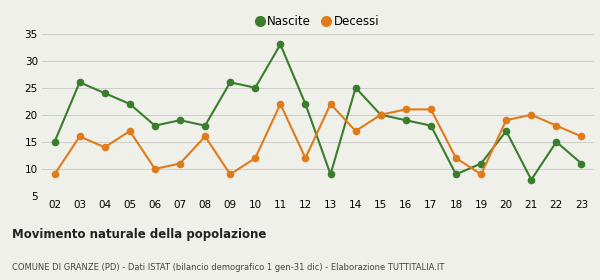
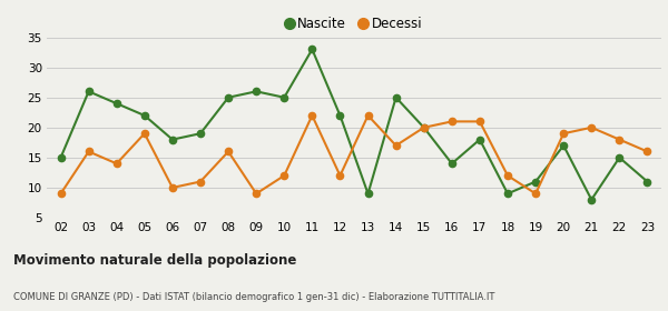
Decessi/05: 17 -> 19
Nascite/08: 18 -> 25
Nascite/16: 19 -> 14
